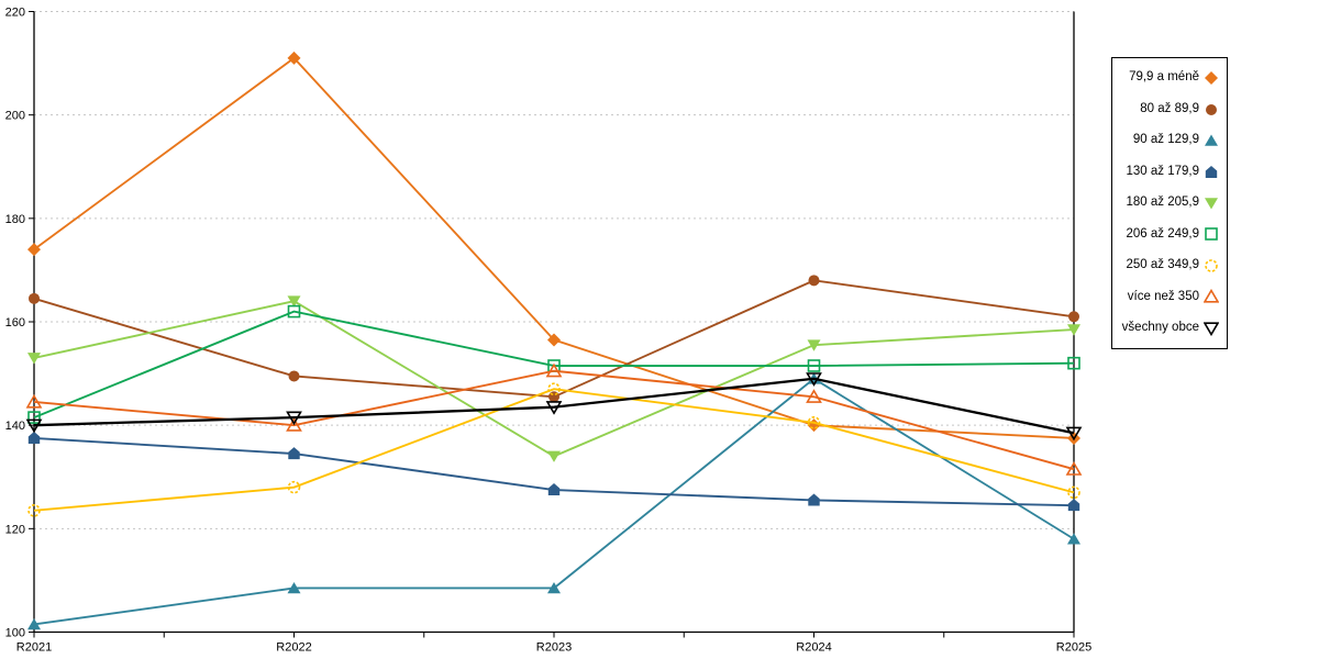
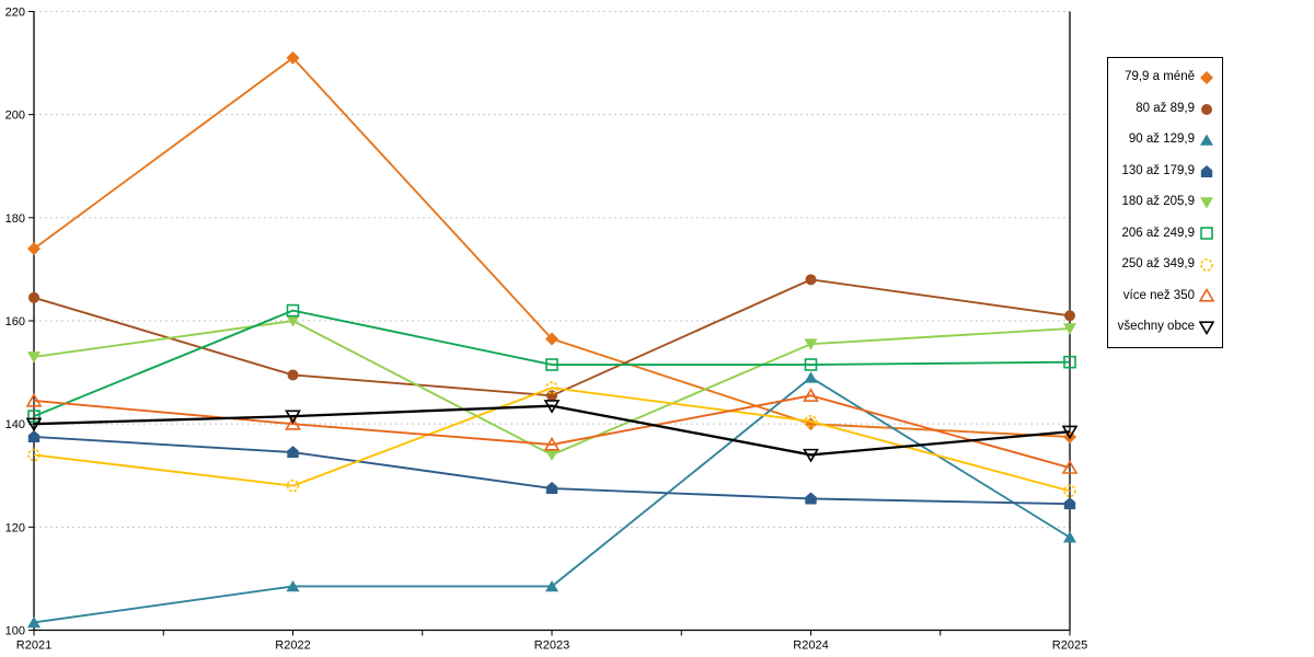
250 až 349,9/R2021: 124 -> 134
180 až 205,9/R2022: 164 -> 160
více než 350/R2023: 150 -> 136
všechny obce/R2024: 149 -> 134
